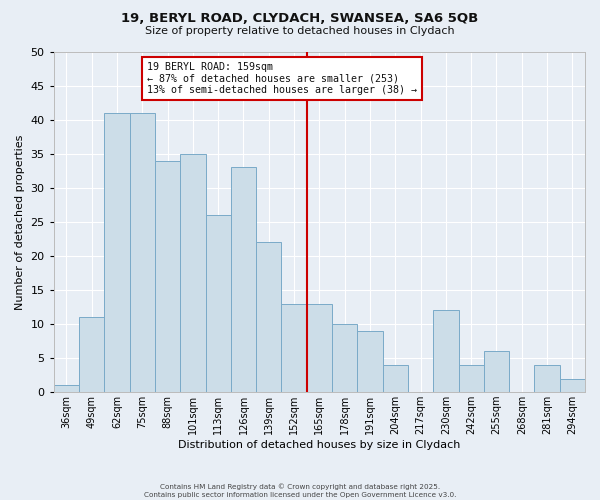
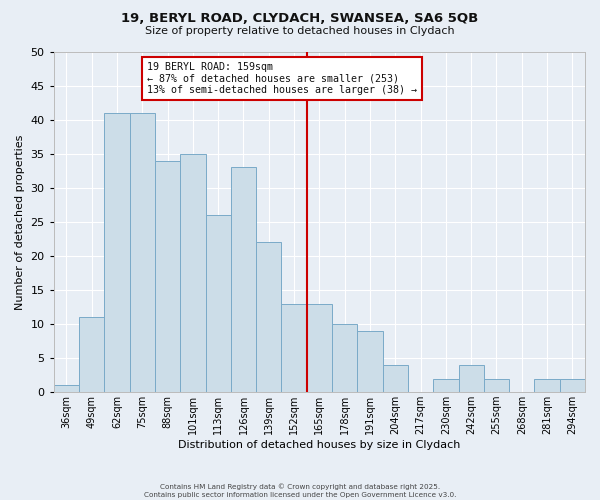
230sqm: 12 -> 2
255sqm: 6 -> 2
281sqm: 4 -> 2
